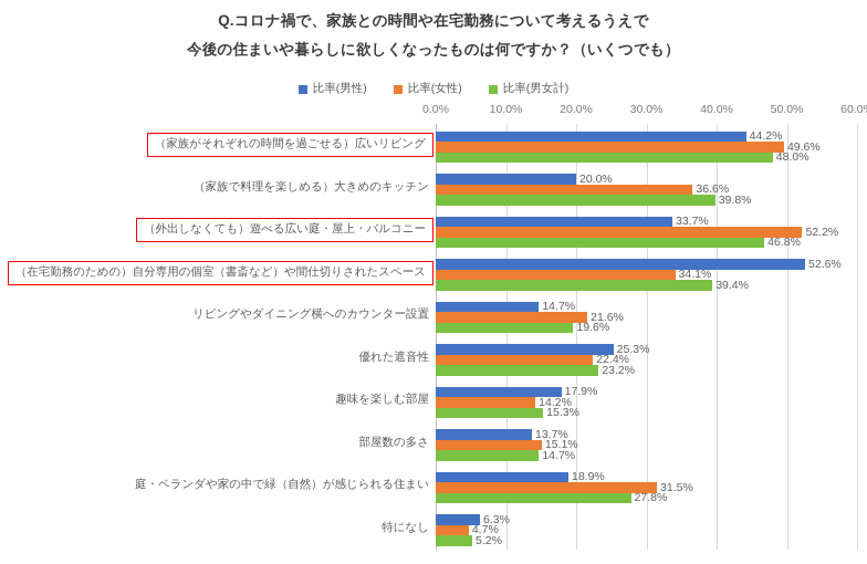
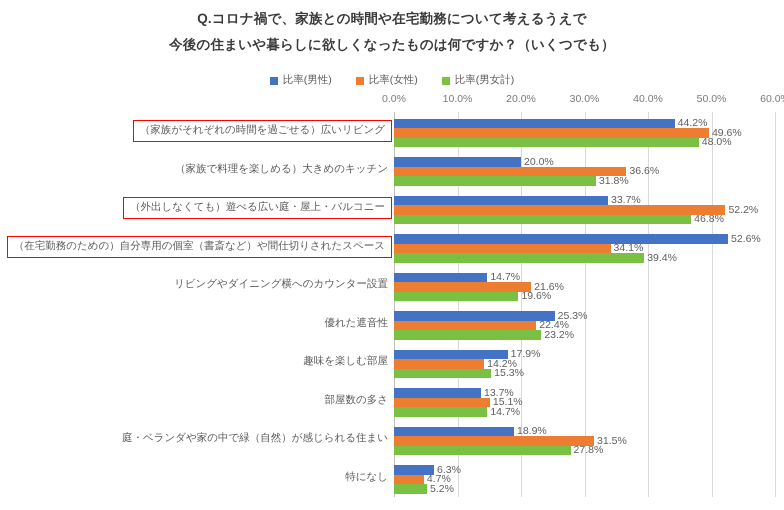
比率(男女計)/（家族で料理を楽しめる）大きめのキッチン: 39.8% -> 31.8%
